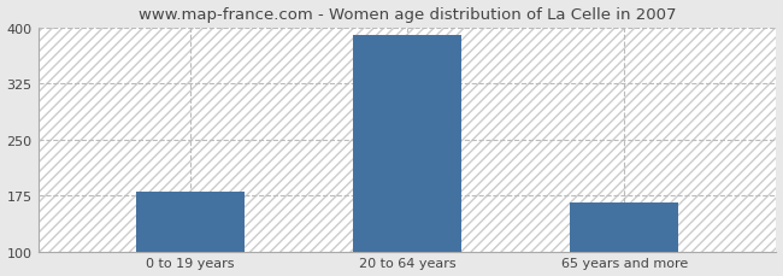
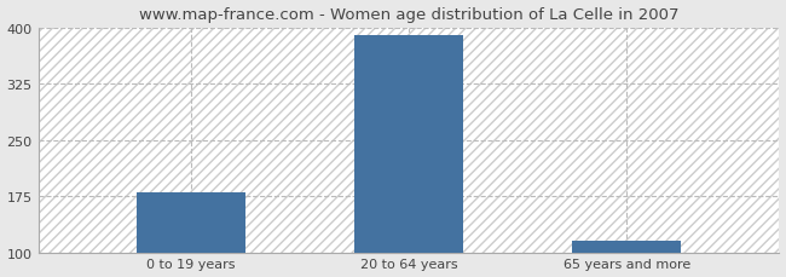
65 years and more: 166 -> 115
